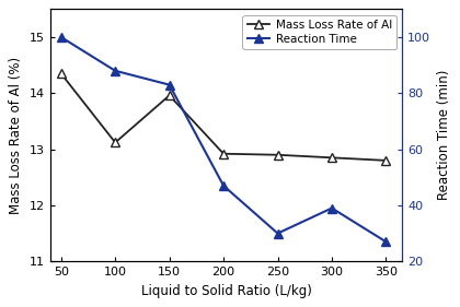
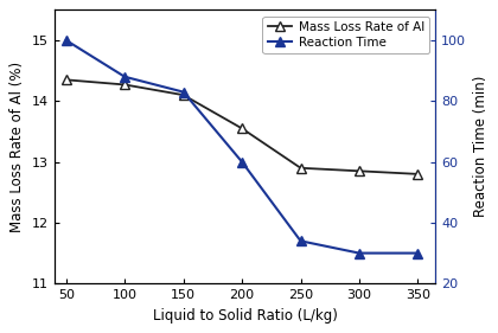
Mass Loss Rate of Al/100: 13.12 -> 14.27
Mass Loss Rate of Al/150: 13.96 -> 14.10
Mass Loss Rate of Al/200: 12.92 -> 13.55
Reaction Time/200: 47 -> 60
Reaction Time/250: 30 -> 34
Reaction Time/300: 39 -> 30
Reaction Time/350: 27 -> 30
